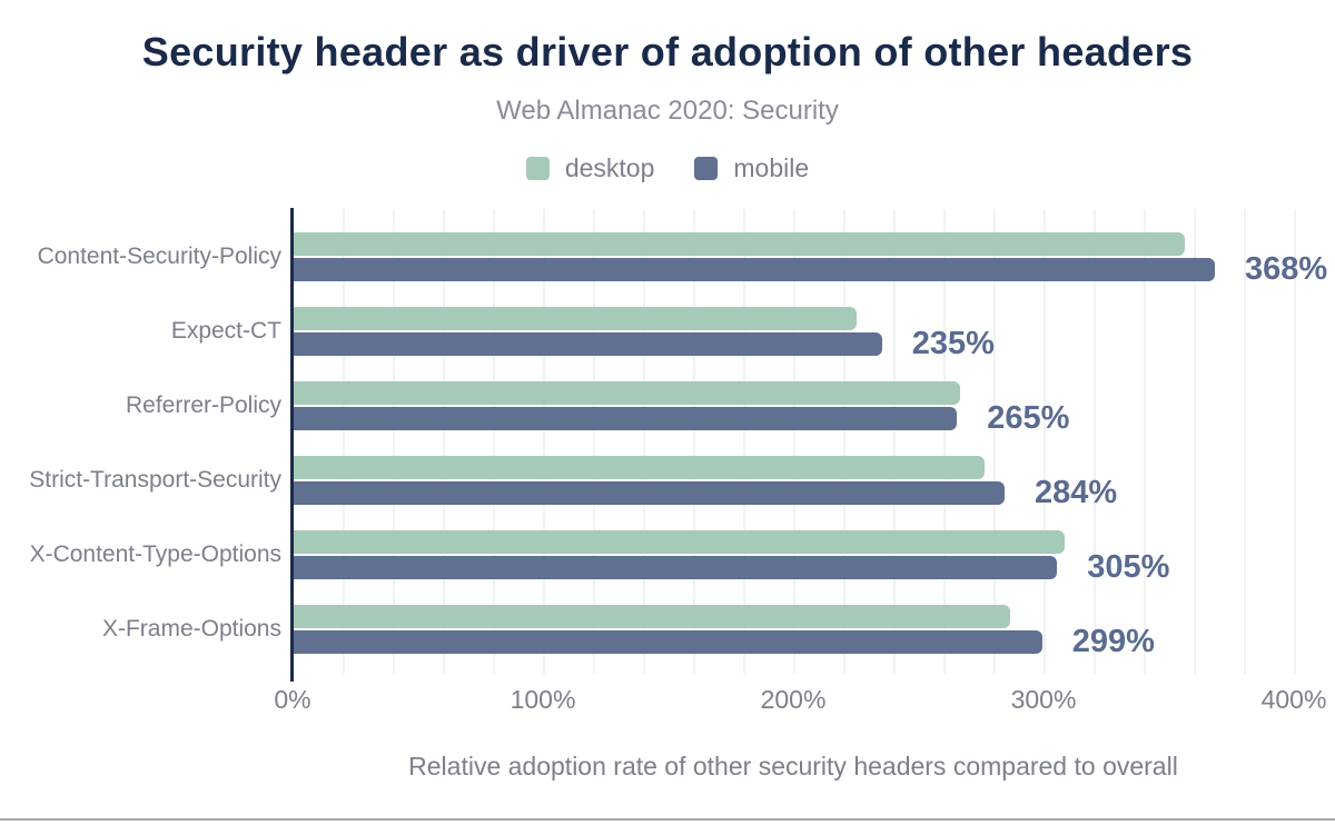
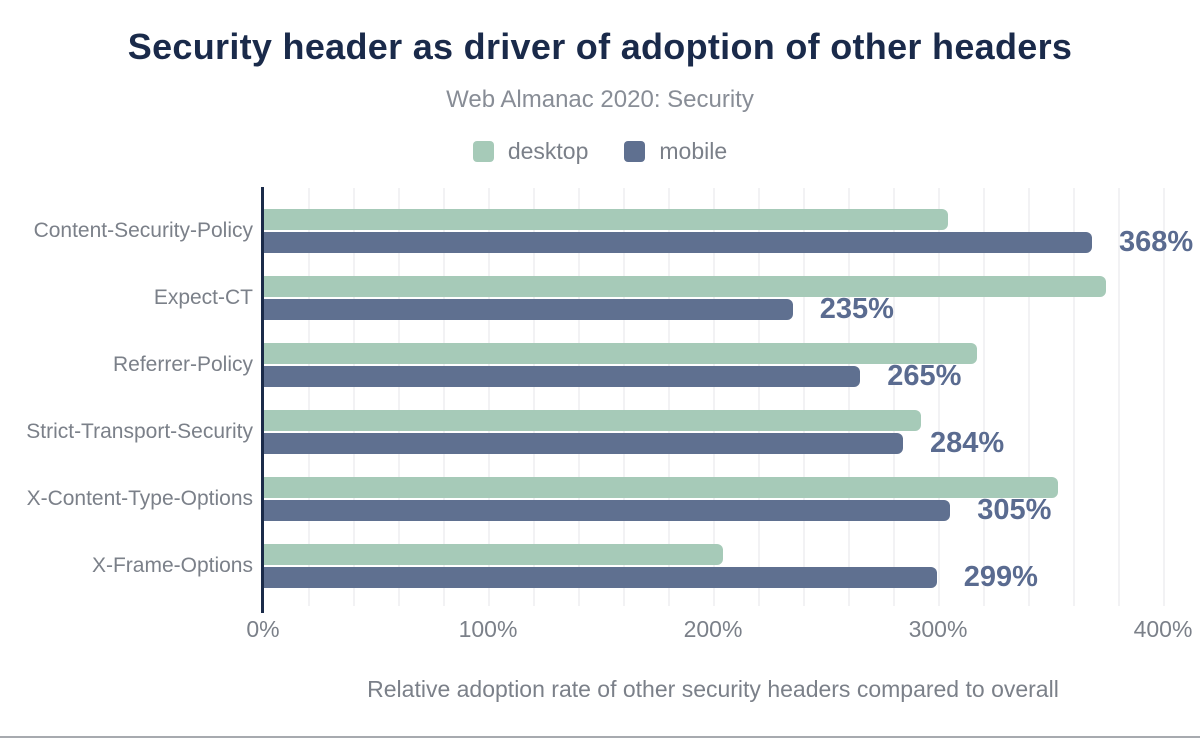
desktop/Content-Security-Policy: 356% -> 304%
desktop/Expect-CT: 225% -> 374%
desktop/Referrer-Policy: 266% -> 317%
desktop/Strict-Transport-Security: 276% -> 292%
desktop/X-Content-Type-Options: 308% -> 353%
desktop/X-Frame-Options: 286% -> 204%
